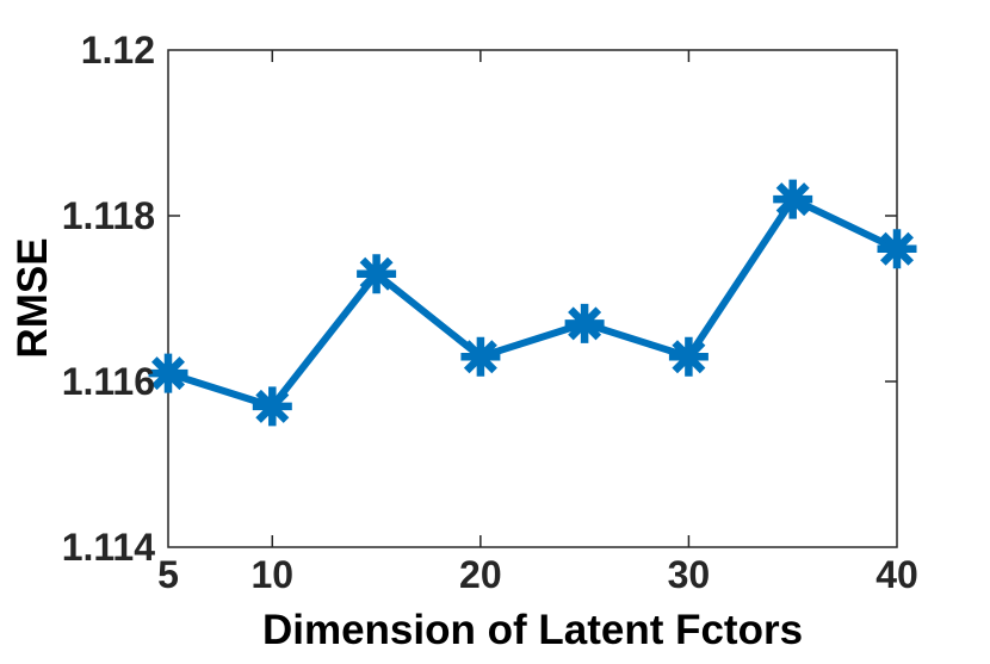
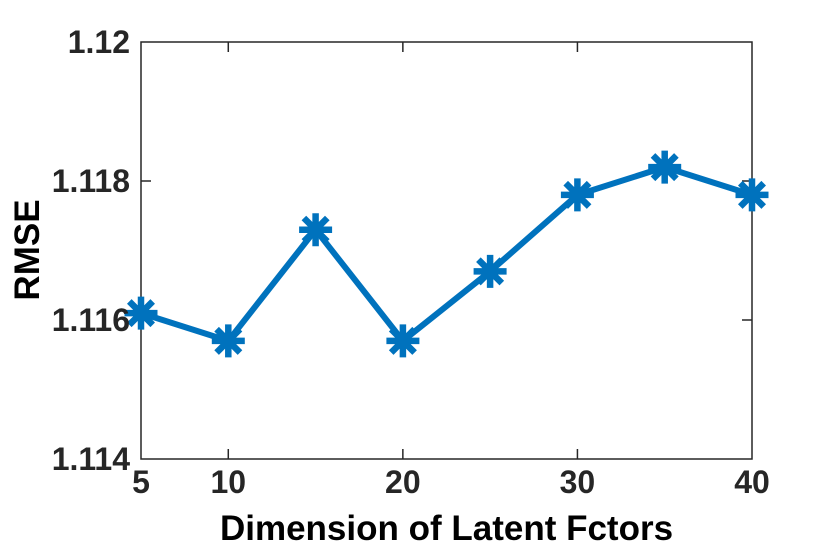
20: 1.1163 -> 1.1157
30: 1.1163 -> 1.1178
40: 1.1176 -> 1.1178
